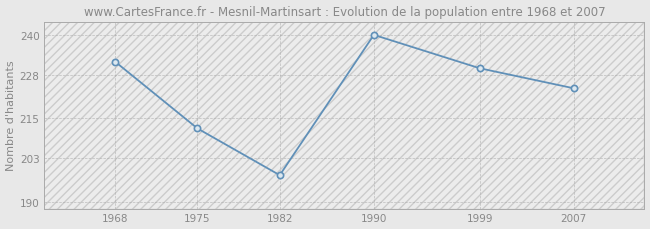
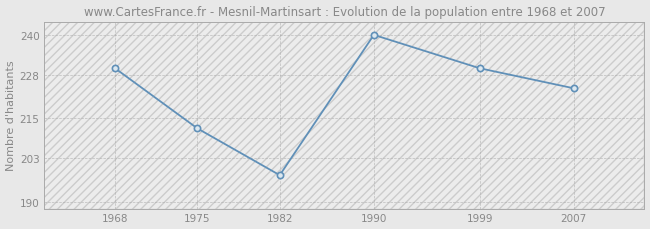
1968: 232 -> 230
